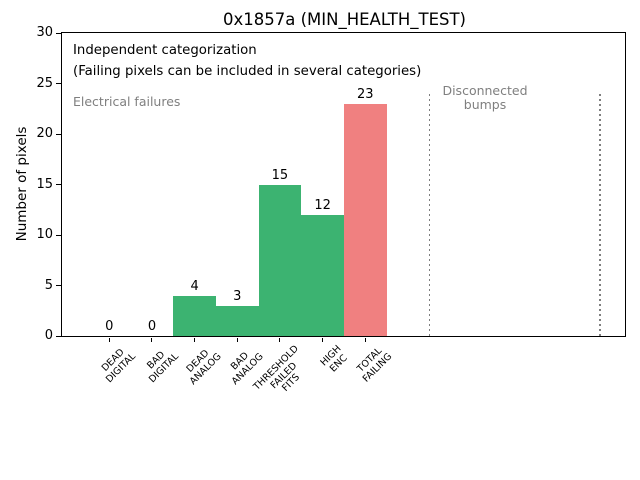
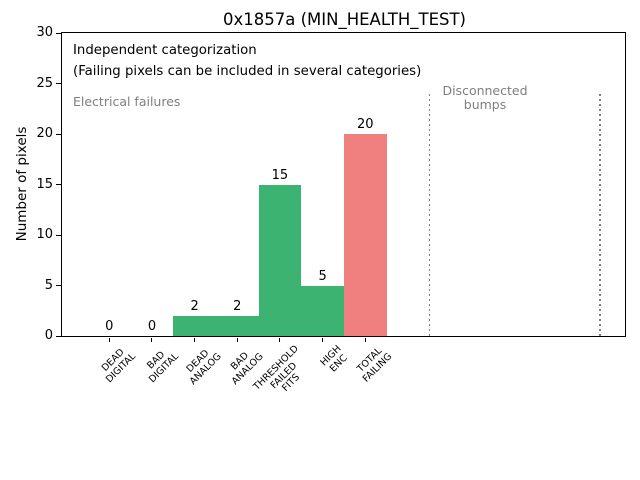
DEAD ANALOG: 4 -> 2
BAD ANALOG: 3 -> 2
HIGH ENC: 12 -> 5
TOTAL FAILING: 23 -> 20
